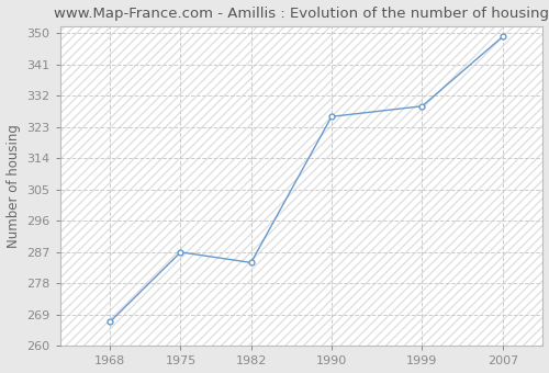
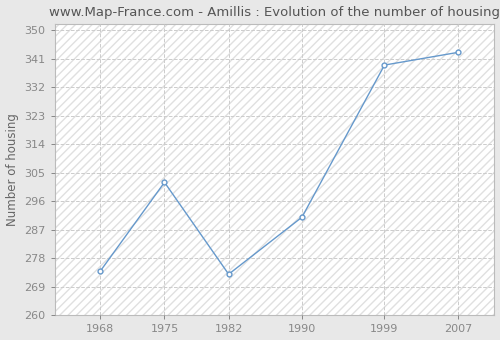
1968: 267 -> 274
1975: 287 -> 302
1982: 284 -> 273
1990: 326 -> 291
1999: 329 -> 339
2007: 349 -> 343
